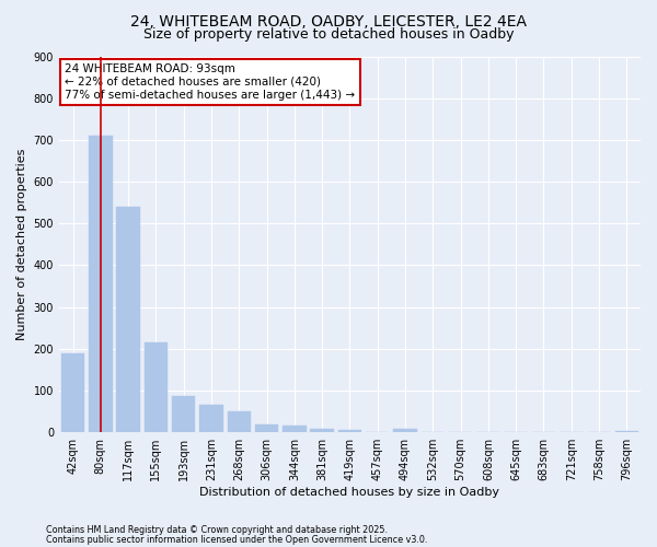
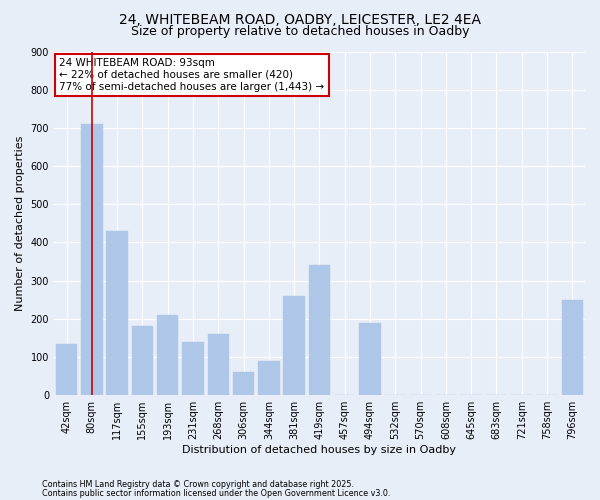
42sqm: 190 -> 135
117sqm: 540 -> 430
155sqm: 215 -> 180
193sqm: 87 -> 210
231sqm: 67 -> 140
268sqm: 50 -> 160
306sqm: 20 -> 60
344sqm: 17 -> 90
381sqm: 8 -> 260
419sqm: 7 -> 340
494sqm: 8 -> 190
796sqm: 3 -> 250
